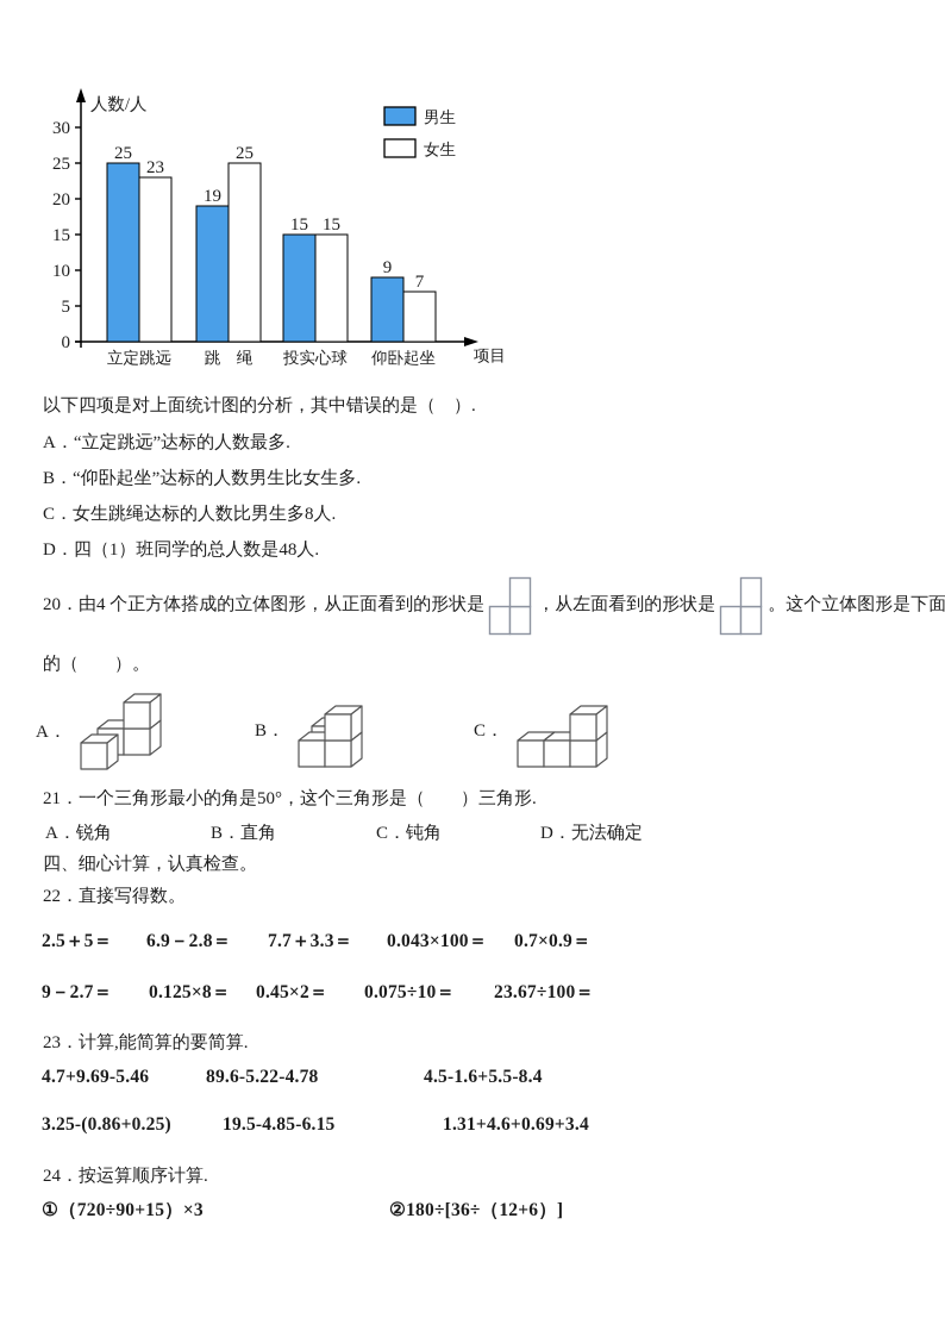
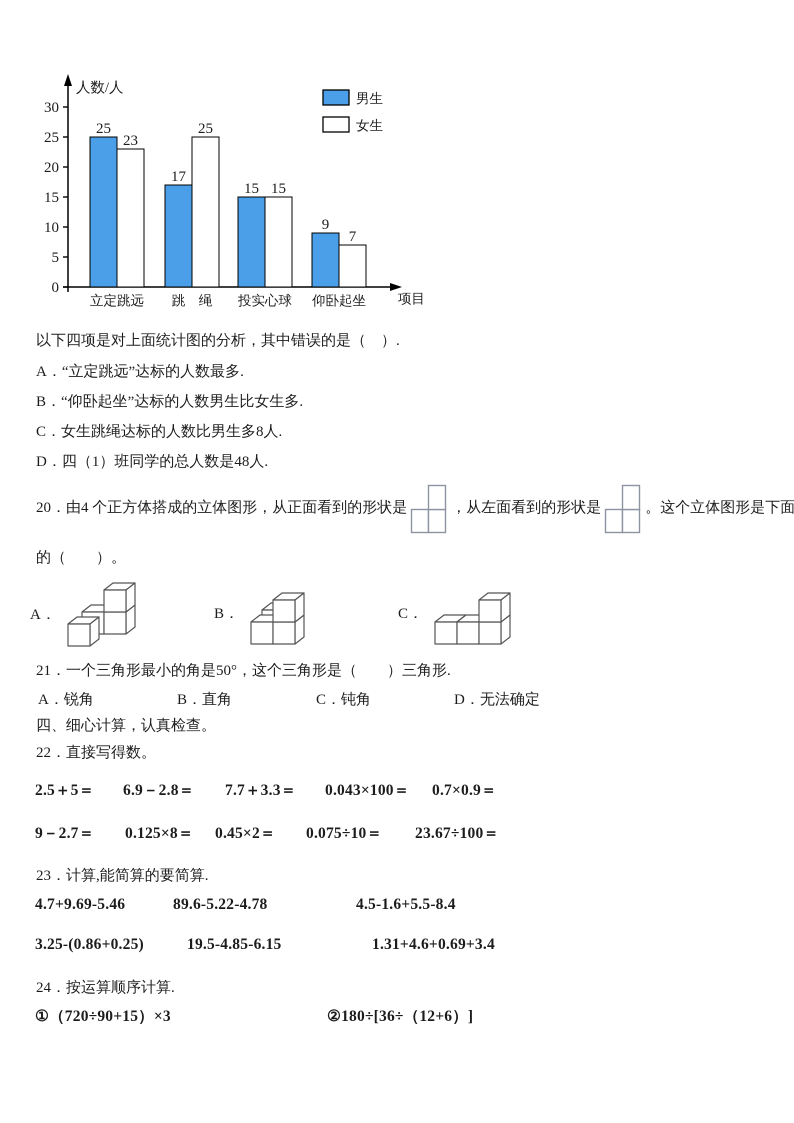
男生/跳 绳: 19 -> 17
